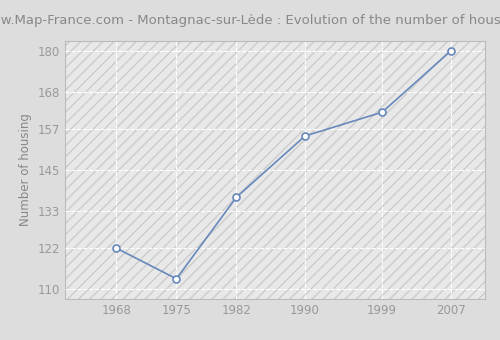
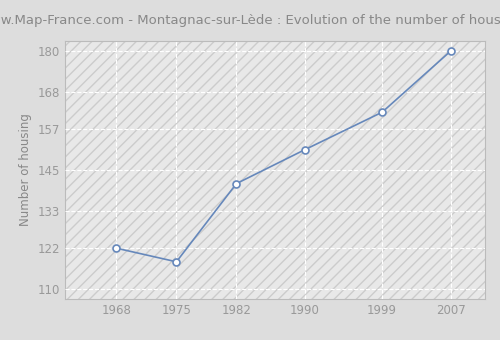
1975: 113 -> 118
1982: 137 -> 141
1990: 155 -> 151
